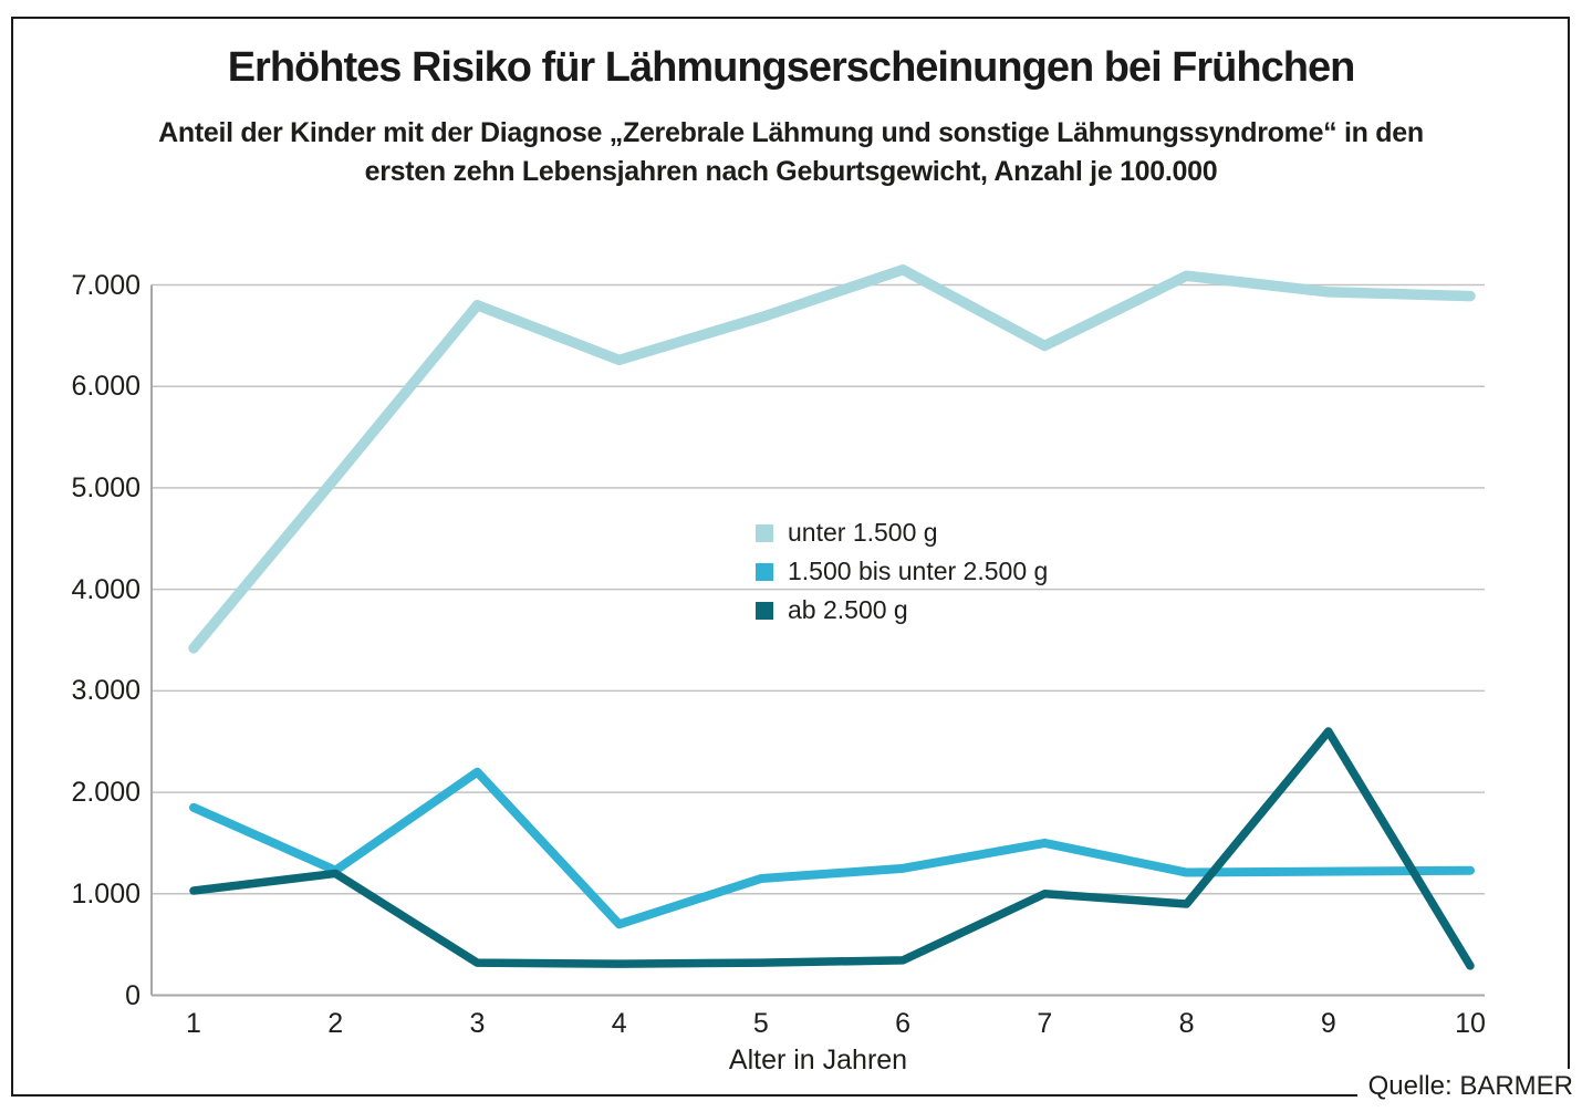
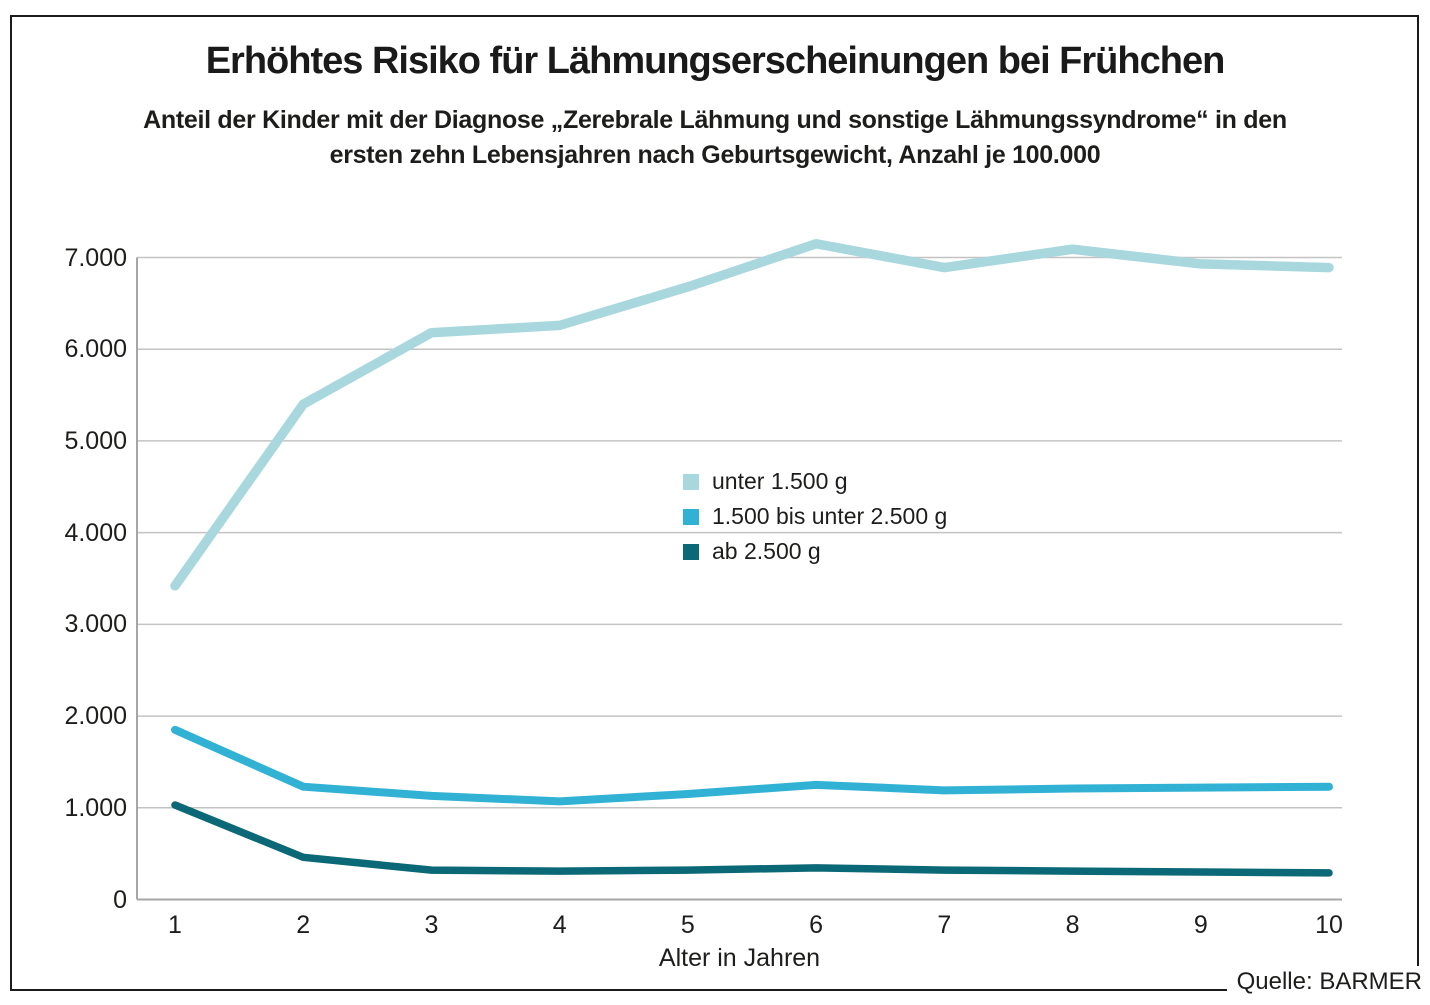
unter 1.500 g/2: 5100 -> 5400
ab 2.500 g/2: 1200 -> 500
unter 1.500 g/3: 6800 -> 6200
1.500 bis unter 2.500 g/3: 2200 -> 1100
1.500 bis unter 2.500 g/4: 700 -> 1100
unter 1.500 g/7: 6400 -> 6900
1.500 bis unter 2.500 g/7: 1500 -> 1200
ab 2.500 g/7: 1000 -> 300
ab 2.500 g/8: 900 -> 300
ab 2.500 g/9: 2600 -> 300
